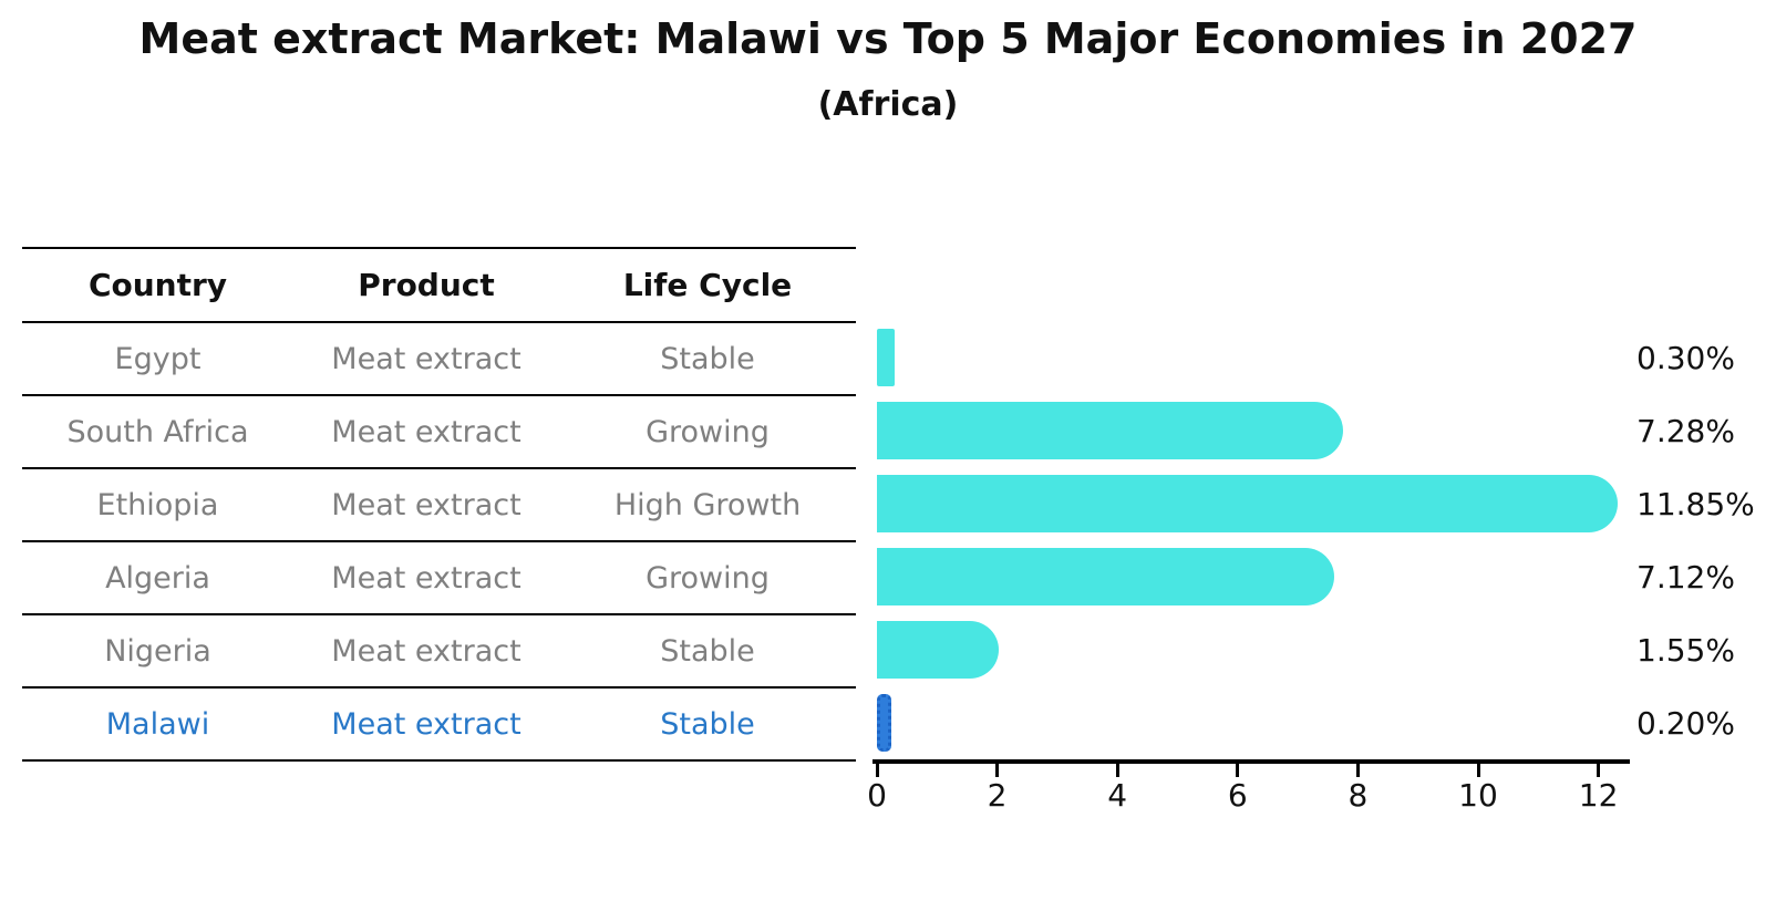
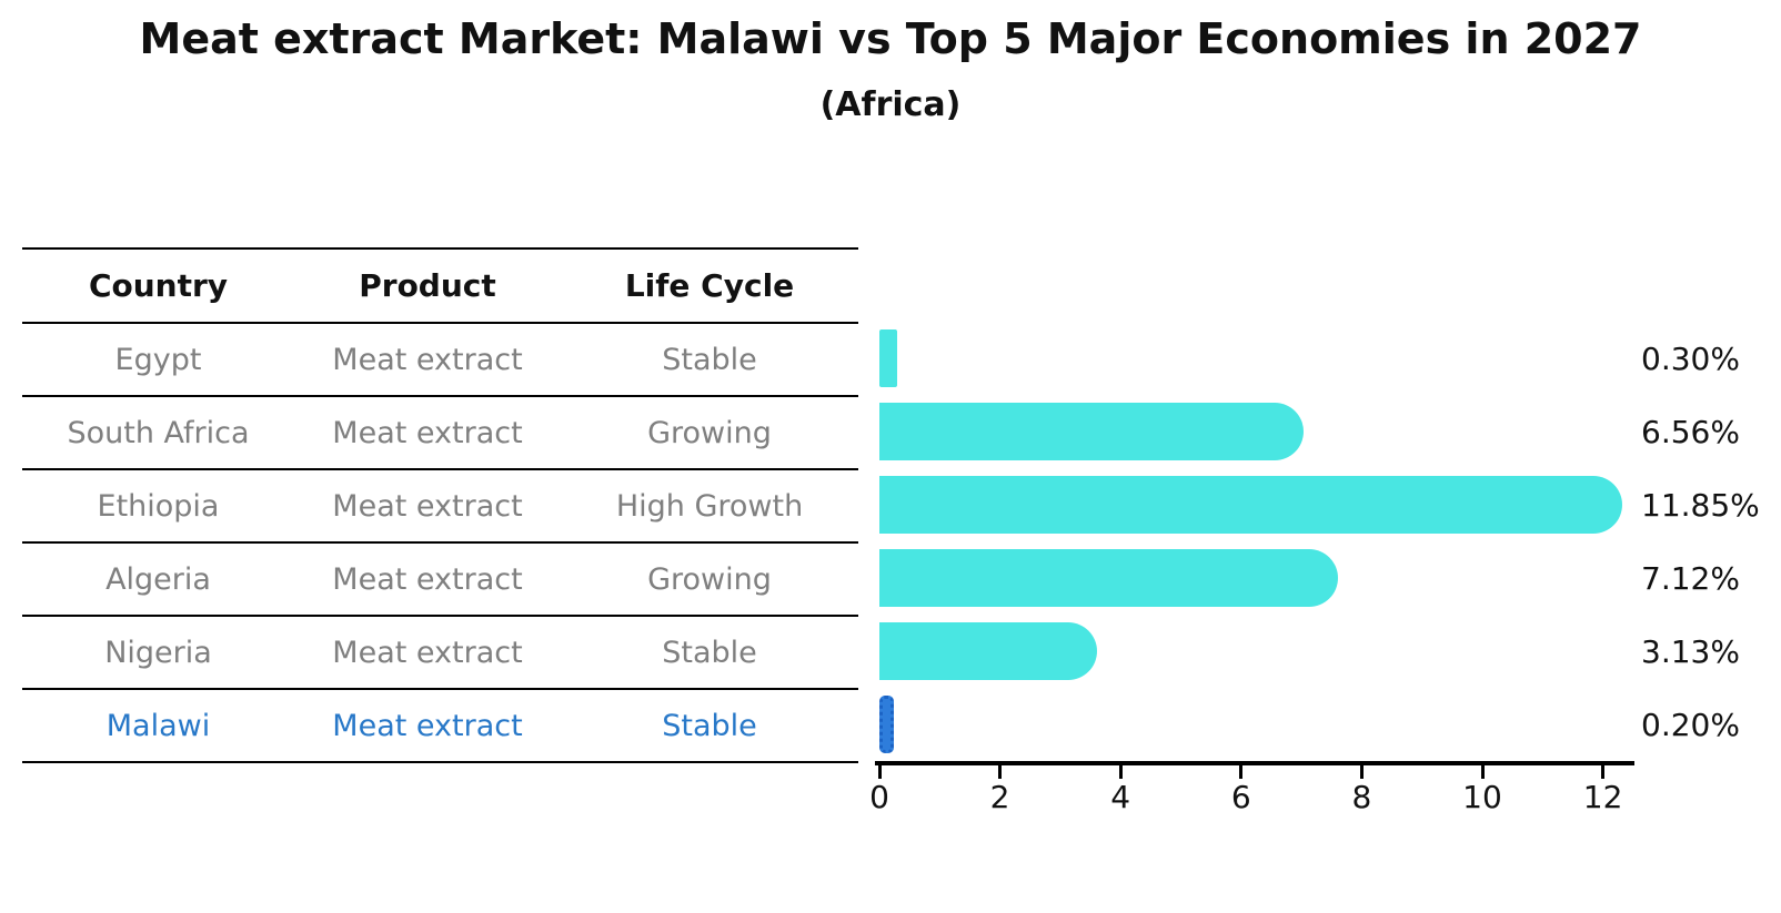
South Africa: 7.28% -> 6.56%
Nigeria: 1.55% -> 3.13%
